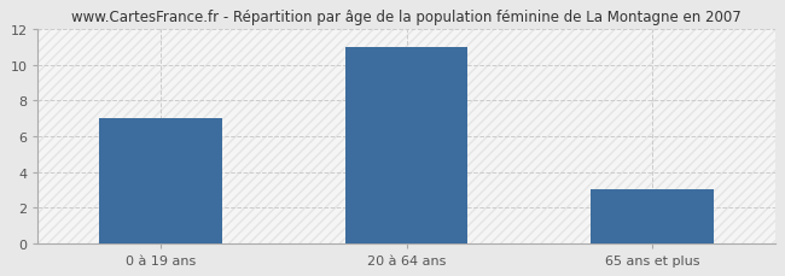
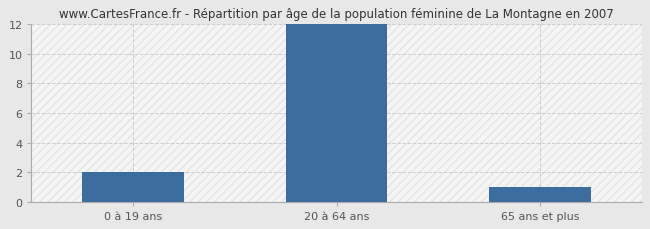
0 à 19 ans: 7 -> 2
20 à 64 ans: 11 -> 12
65 ans et plus: 3 -> 1
